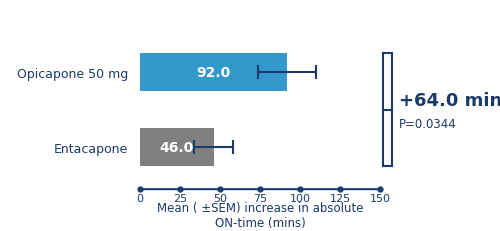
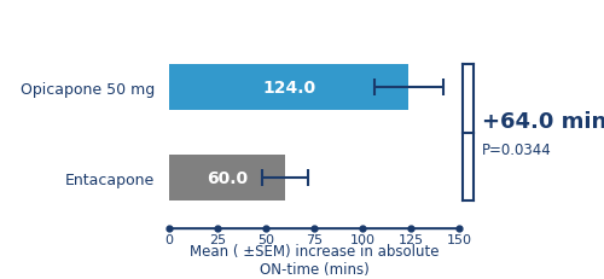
Opicapone 50 mg: 92.0 -> 124.0
Entacapone: 46.0 -> 60.0
